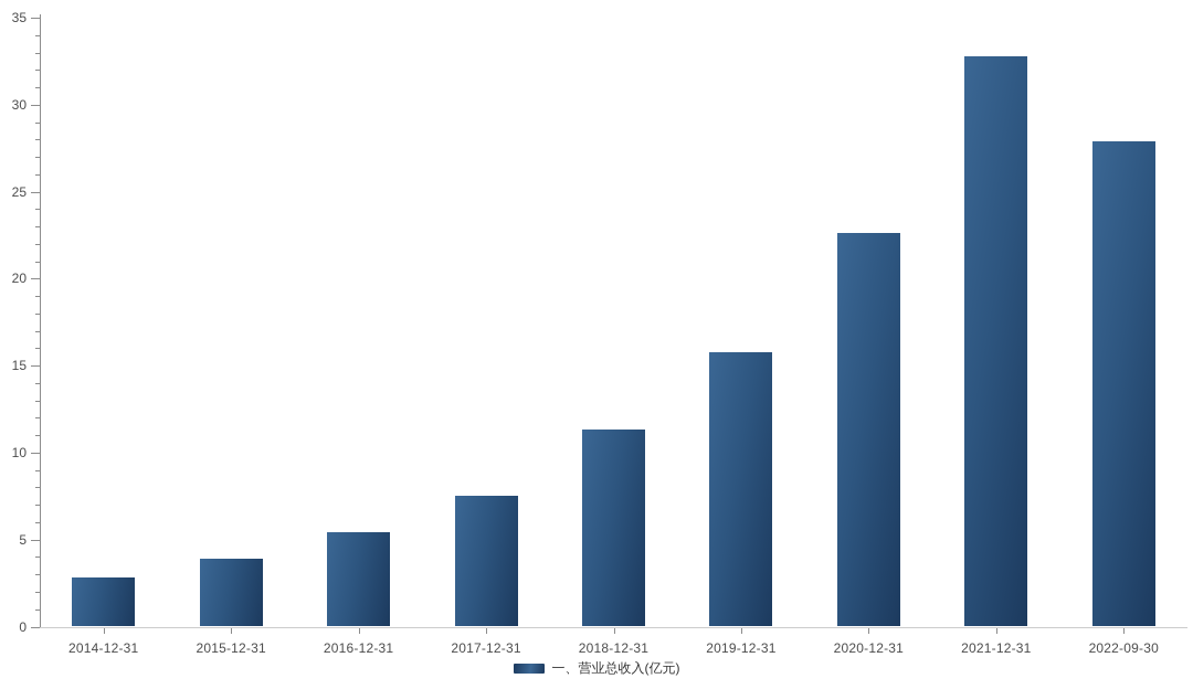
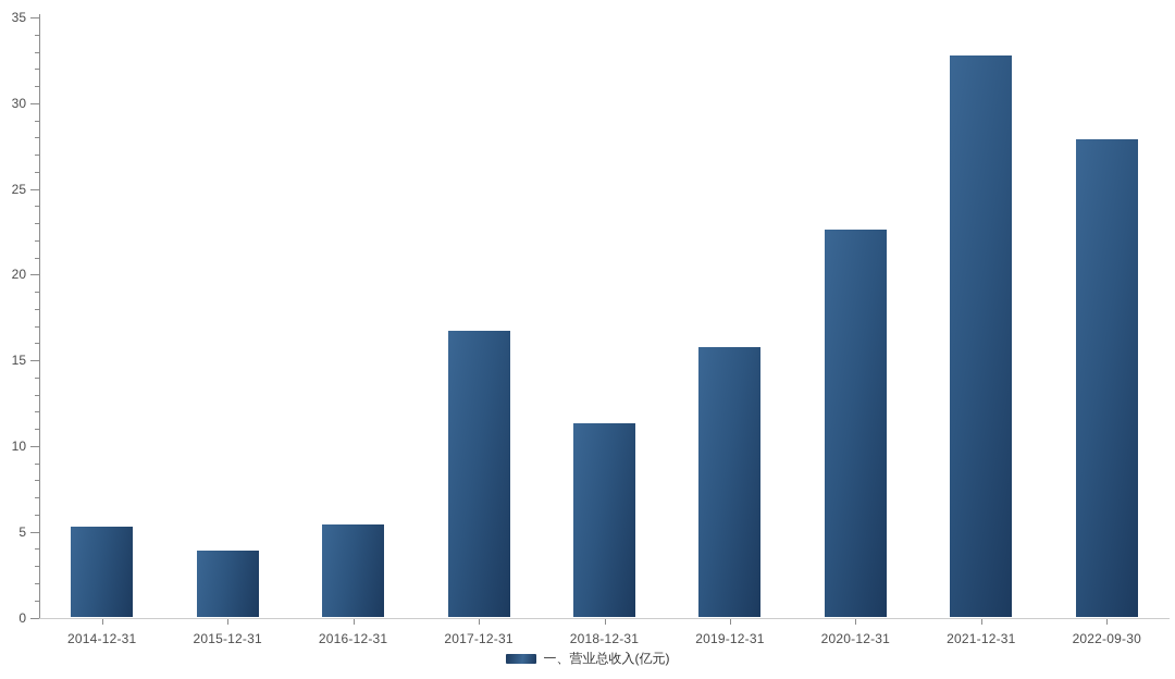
2014-12-31: 2.8 -> 5.3
2017-12-31: 7.5 -> 16.7
